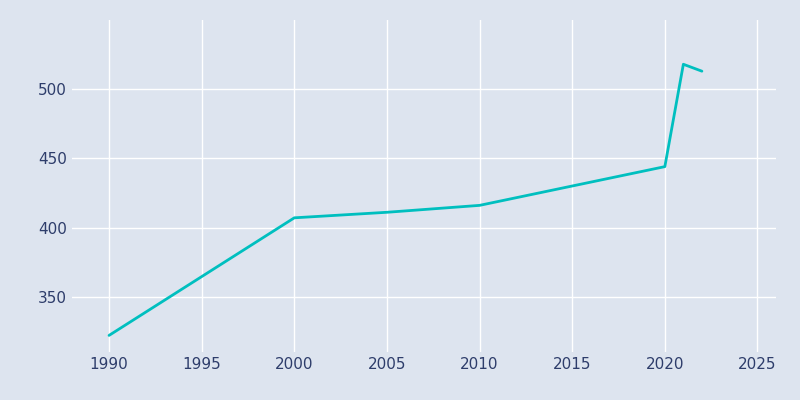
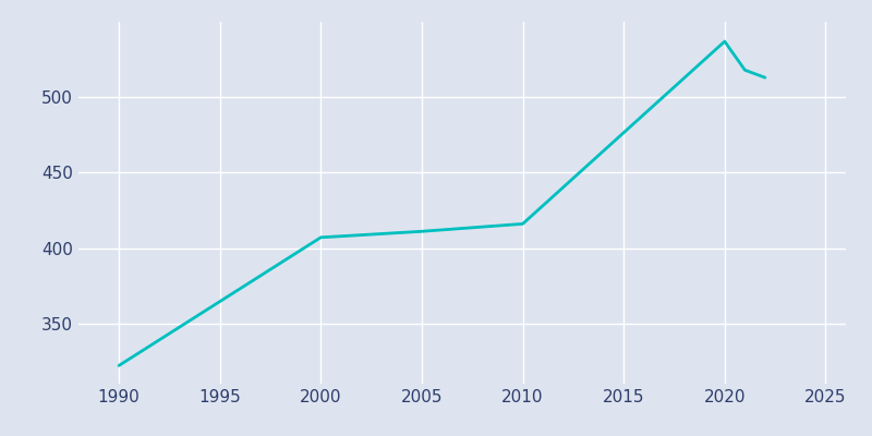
2020: 444 -> 537
